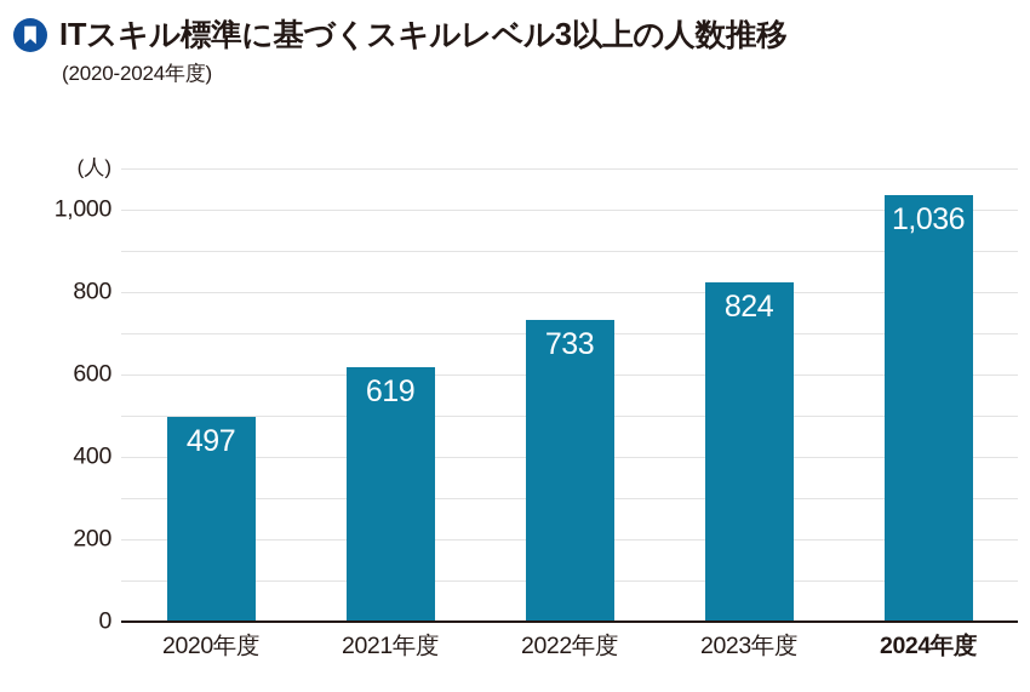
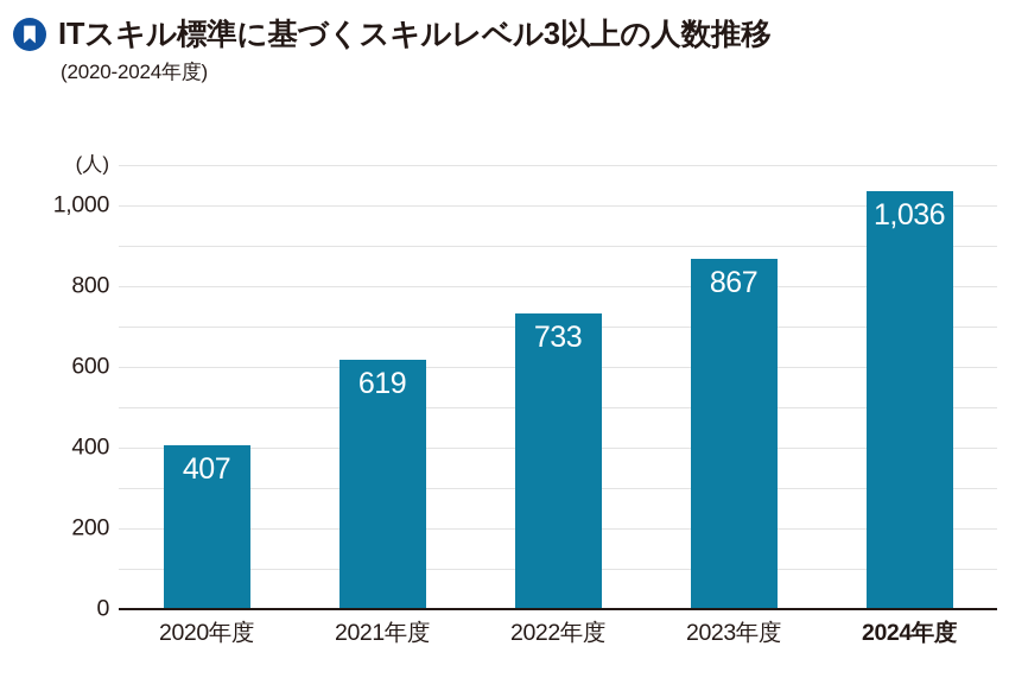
2020年度: 497 -> 407
2023年度: 824 -> 867
